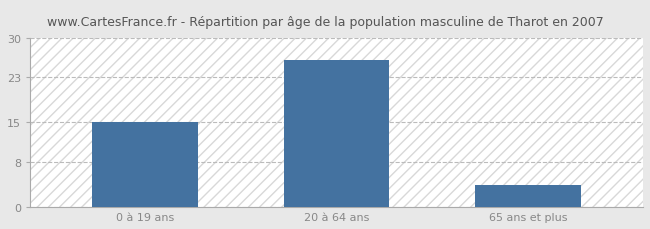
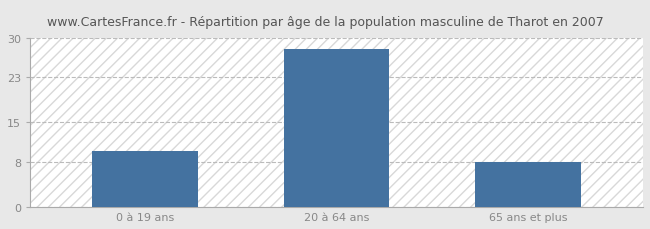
0 à 19 ans: 15 -> 10
20 à 64 ans: 26 -> 28
65 ans et plus: 4 -> 8
